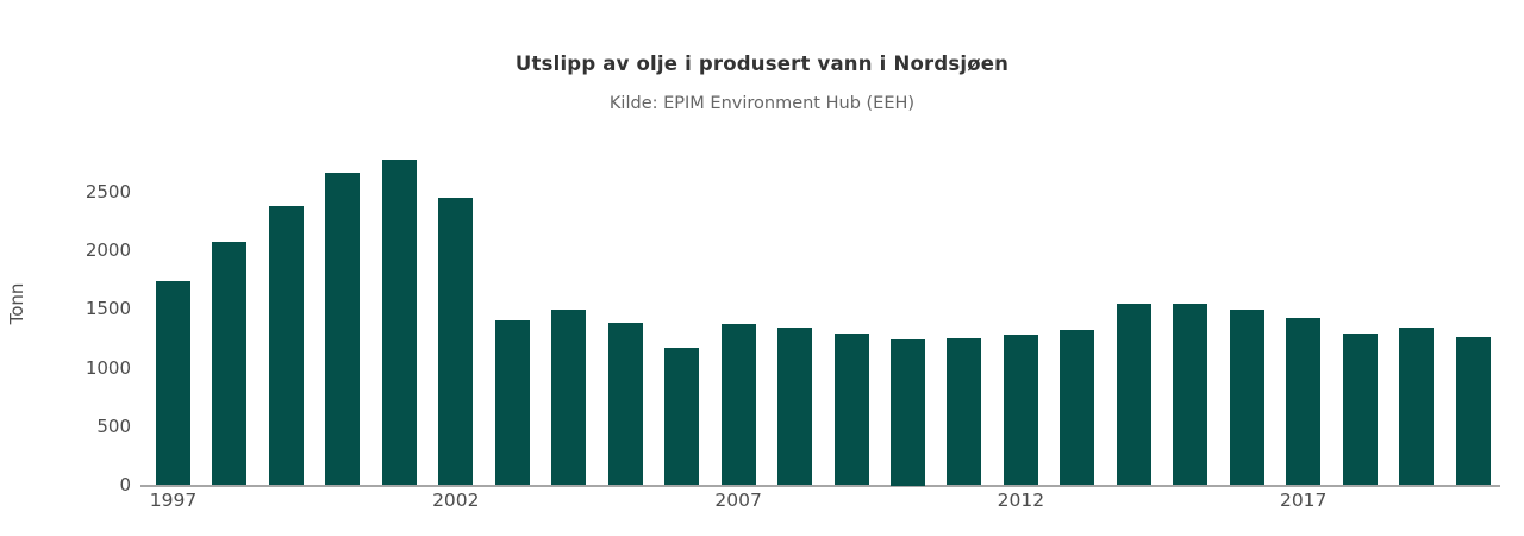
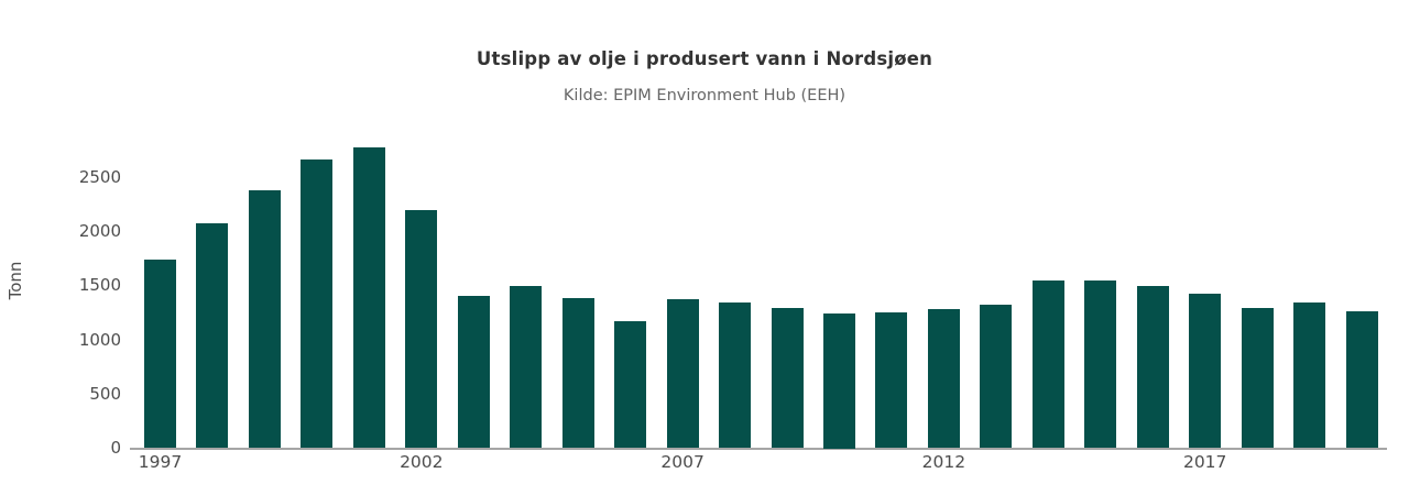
2002: 2400 -> 2200
